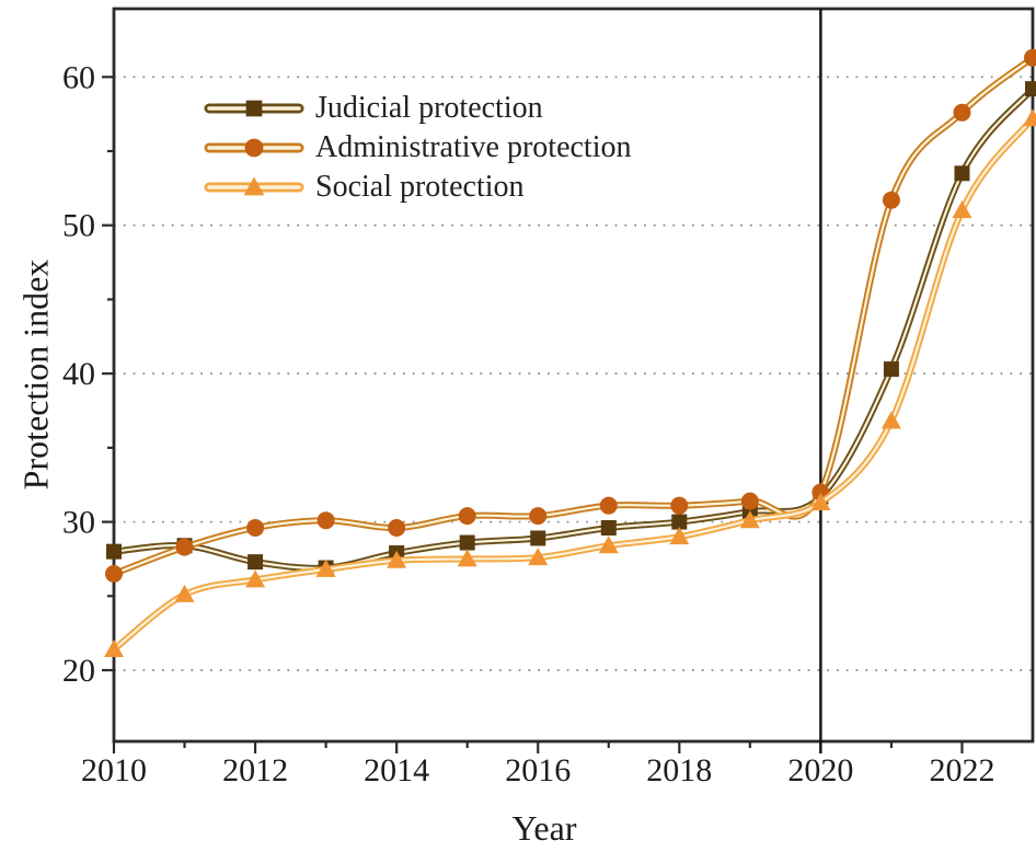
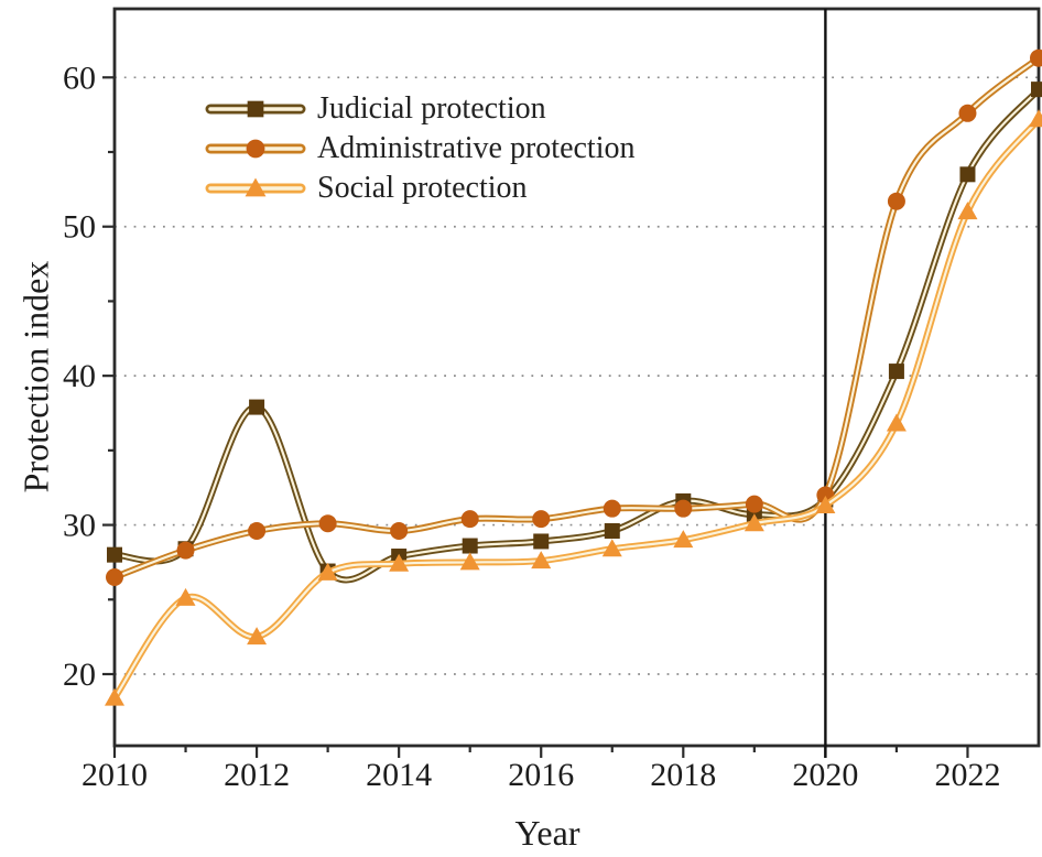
Social protection/2010: 21.4 -> 18.4
Judicial protection/2012: 27.3 -> 37.9
Social protection/2012: 26.1 -> 22.5
Judicial protection/2018: 30.0 -> 31.6
